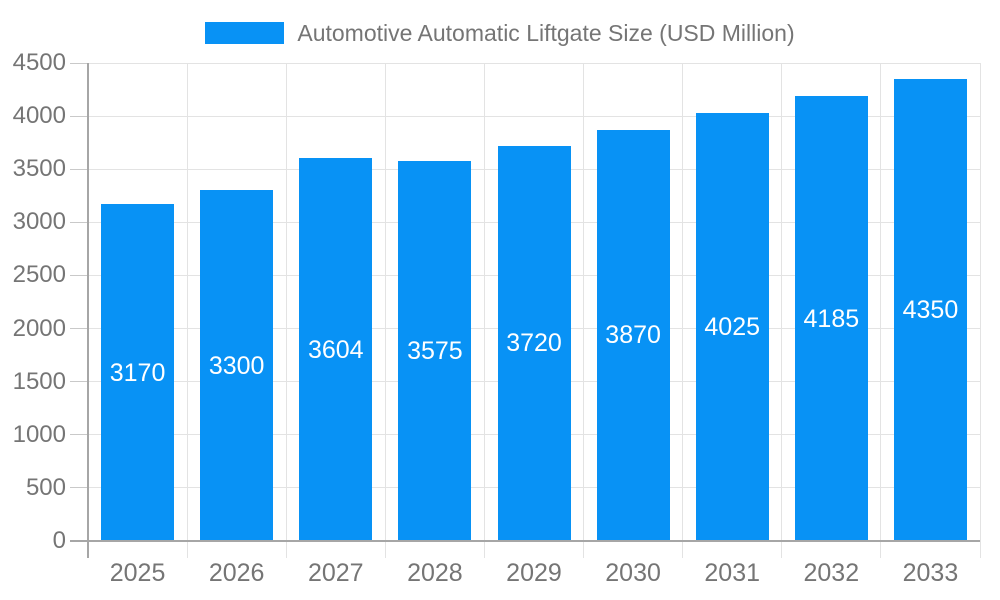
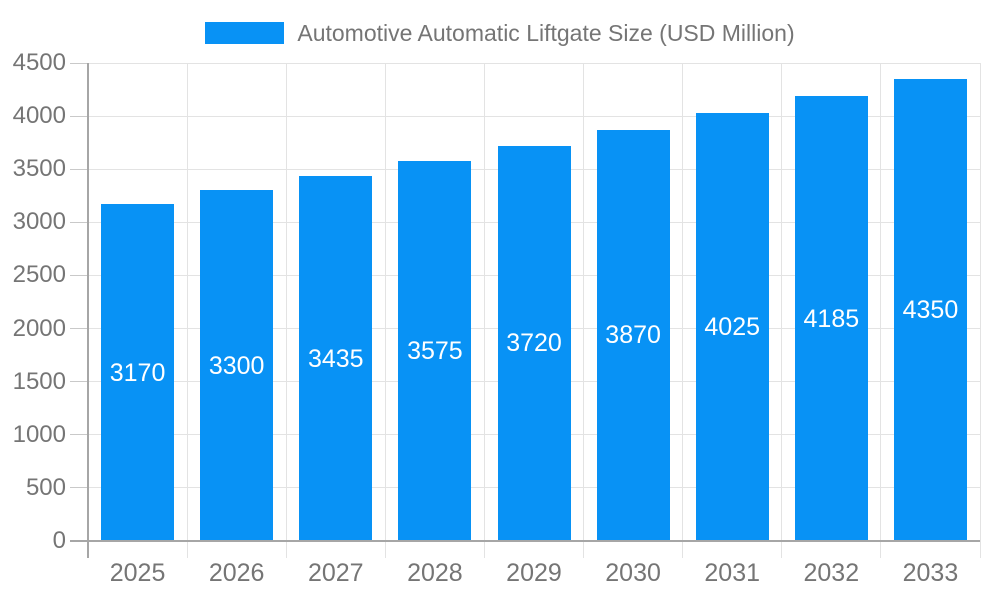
2027: 3604 -> 3435
